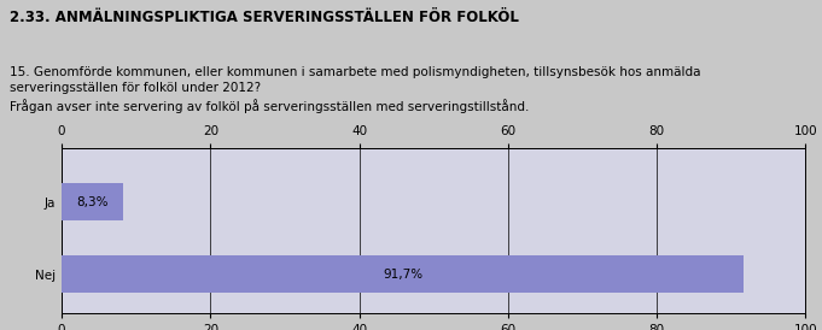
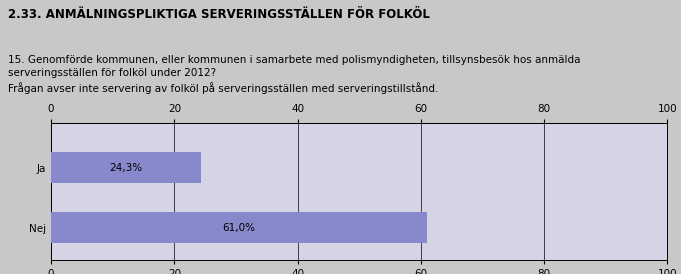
Ja: 8,3% -> 24,3%
Nej: 91,7% -> 61,0%
